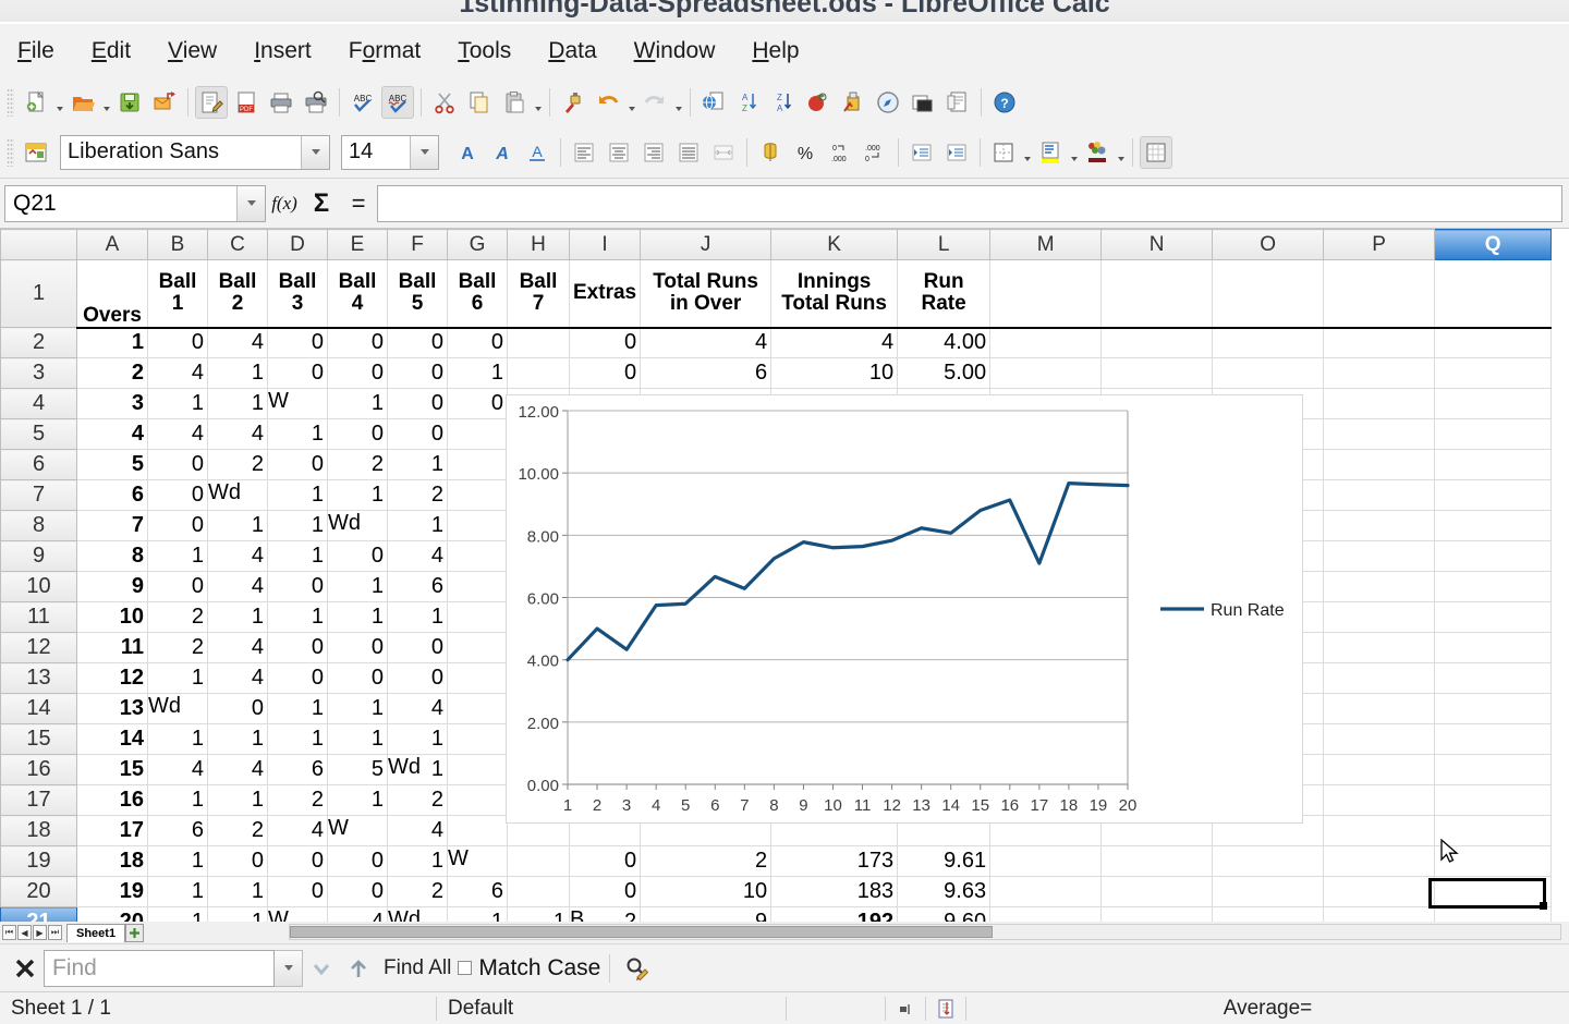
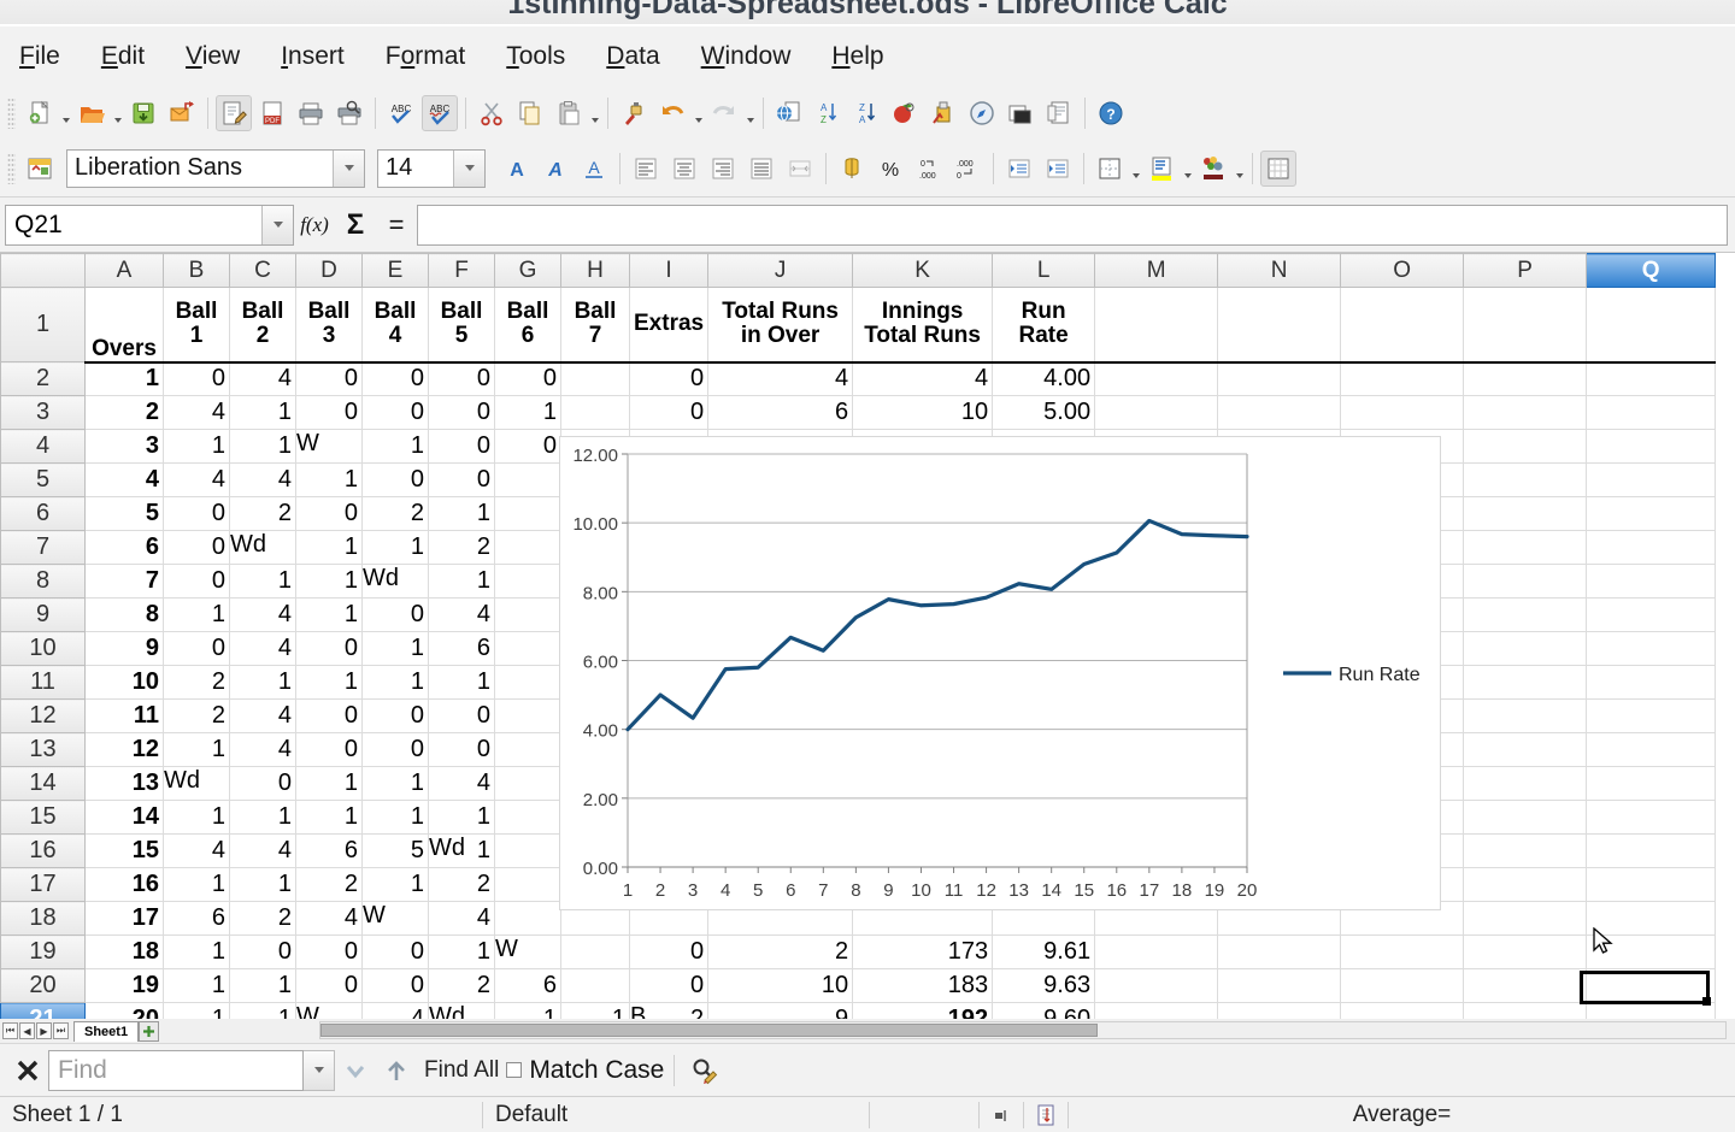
17: 7.1 -> 10.1
